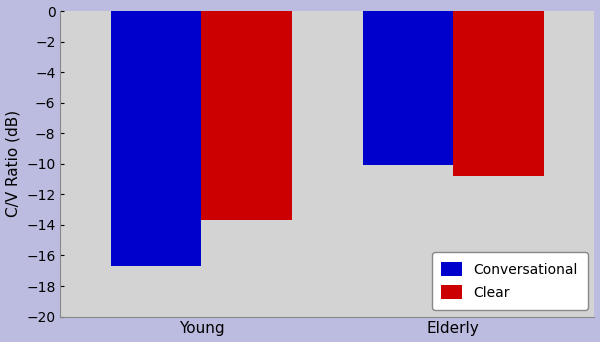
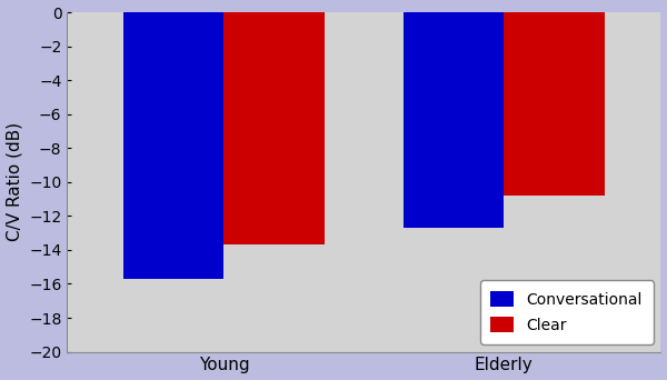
Conversational/Young: -16.7 -> -15.7
Conversational/Elderly: -10.1 -> -12.7
